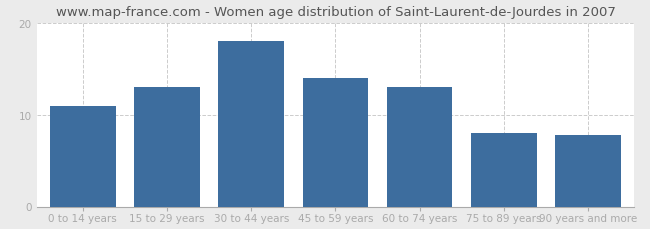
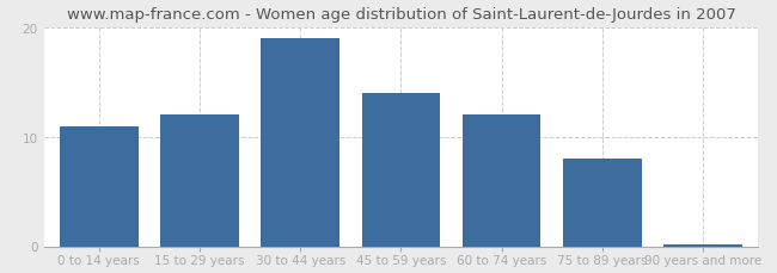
15 to 29 years: 13.0 -> 12.0
30 to 44 years: 18.0 -> 19.0
60 to 74 years: 13.0 -> 12.0
90 years and more: 7.8 -> 0.2
